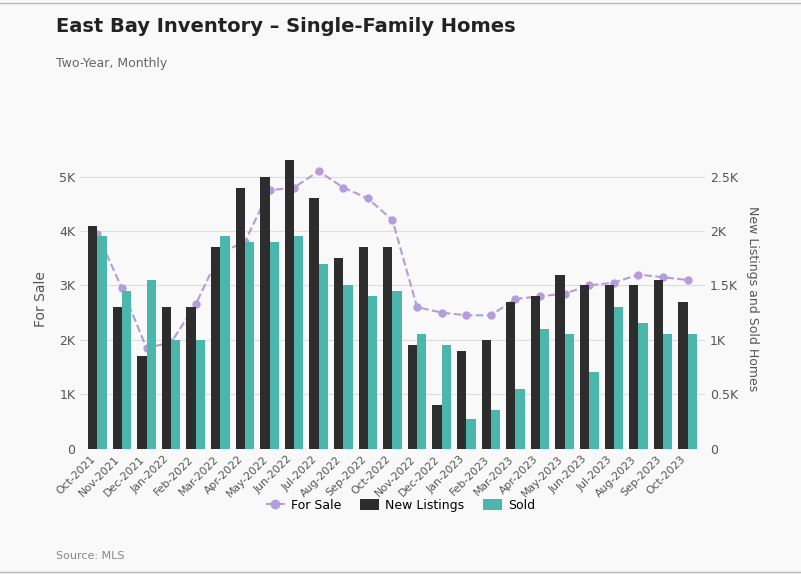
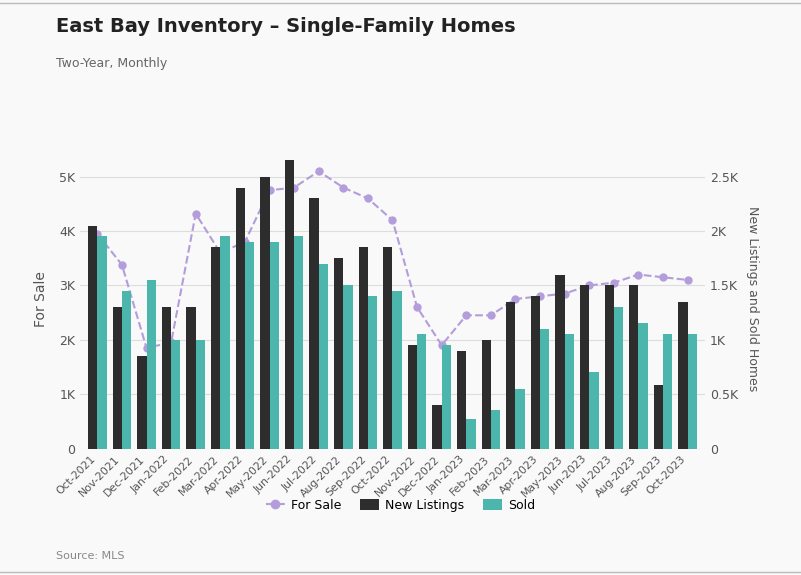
For Sale/Nov-2021: 2.95K -> 3.38K
For Sale/Feb-2022: 2.65K -> 4.32K
For Sale/Dec-2022: 2.50K -> 1.90K
New Listings/Sep-2023: 1.55K -> 0.58K
